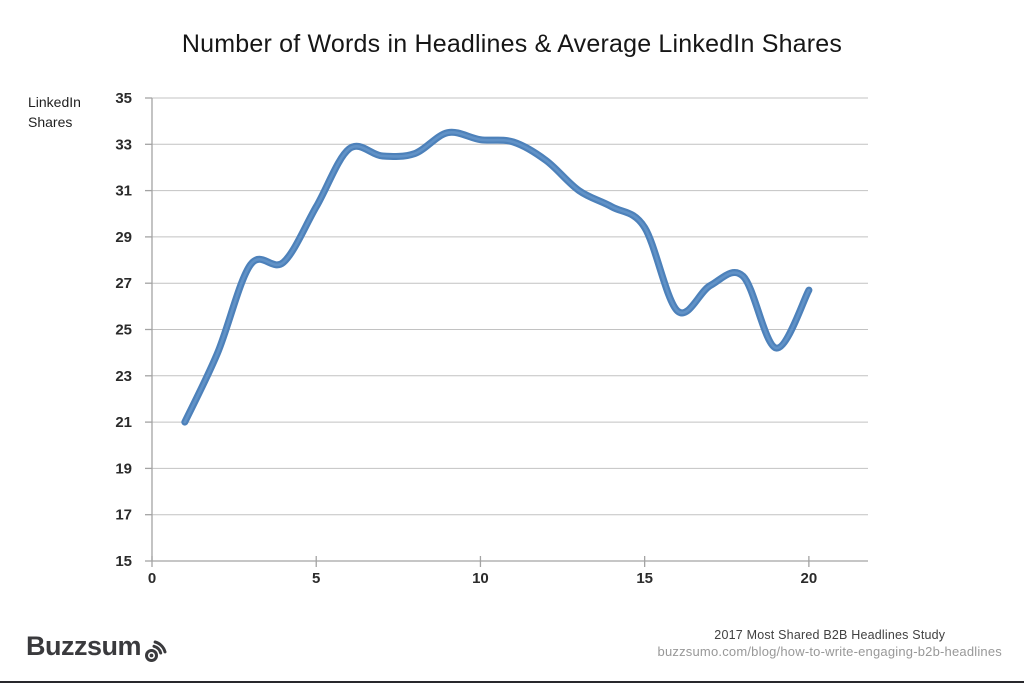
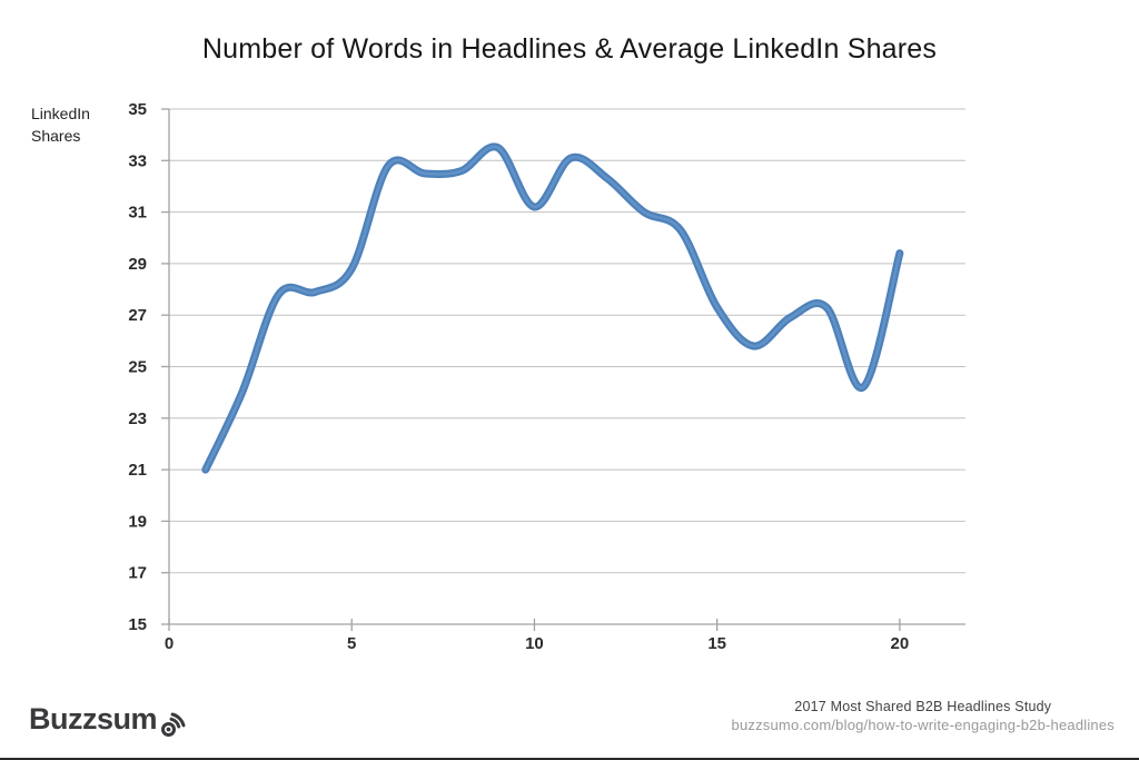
5: 30.3 -> 28.8
10: 33.2 -> 31.2
15: 29.4 -> 27.3
20: 26.7 -> 29.4
